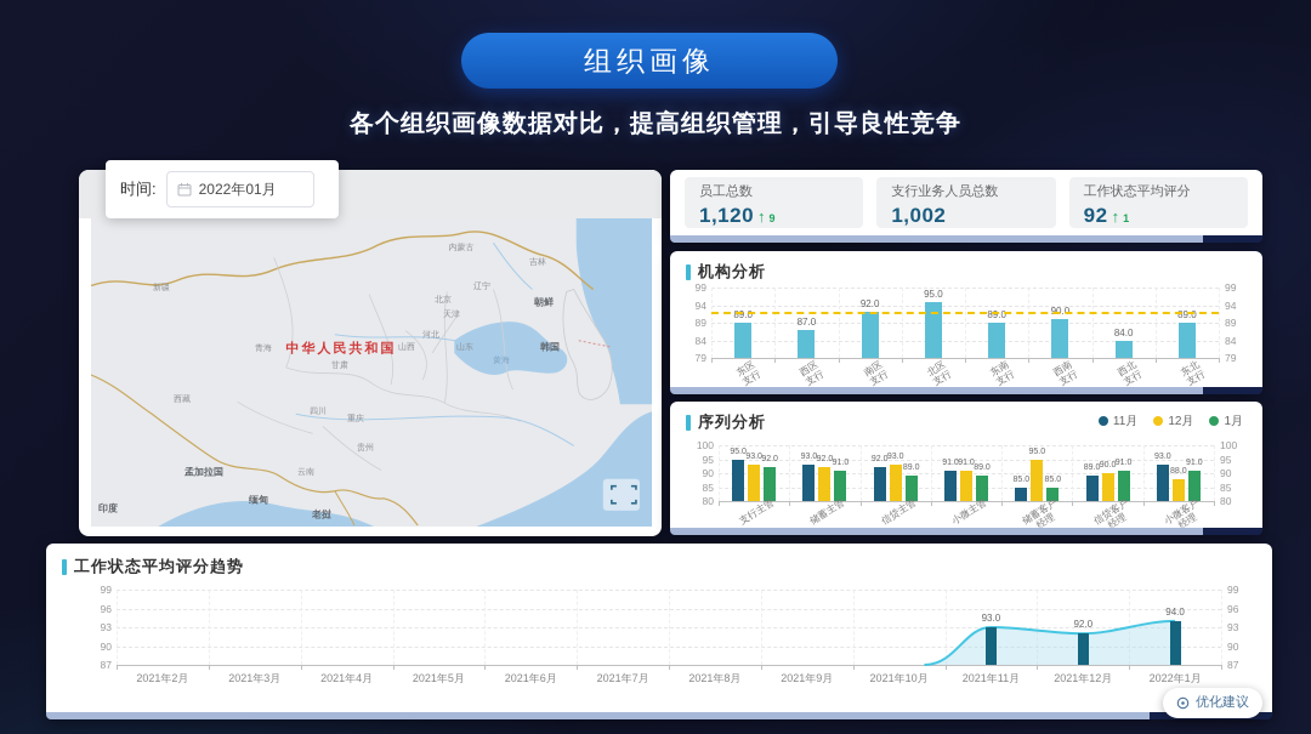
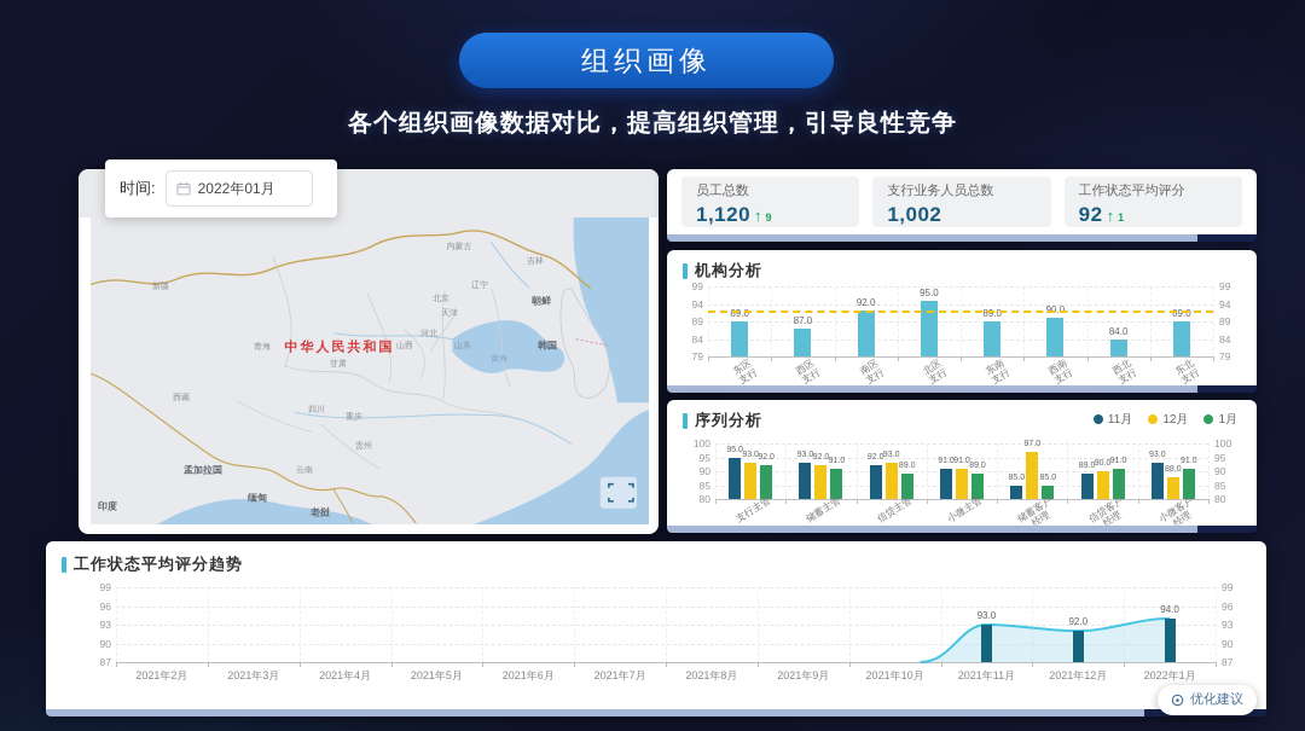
序列分析/12月/储蓄客户经理: 95.0 -> 97.0
